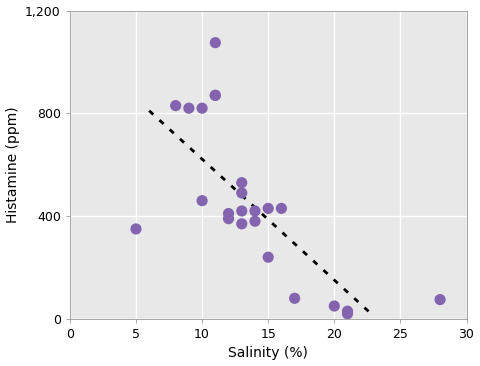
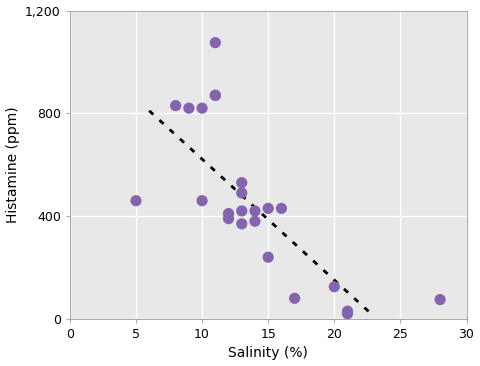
5: 350 -> 460
20: 50 -> 125
